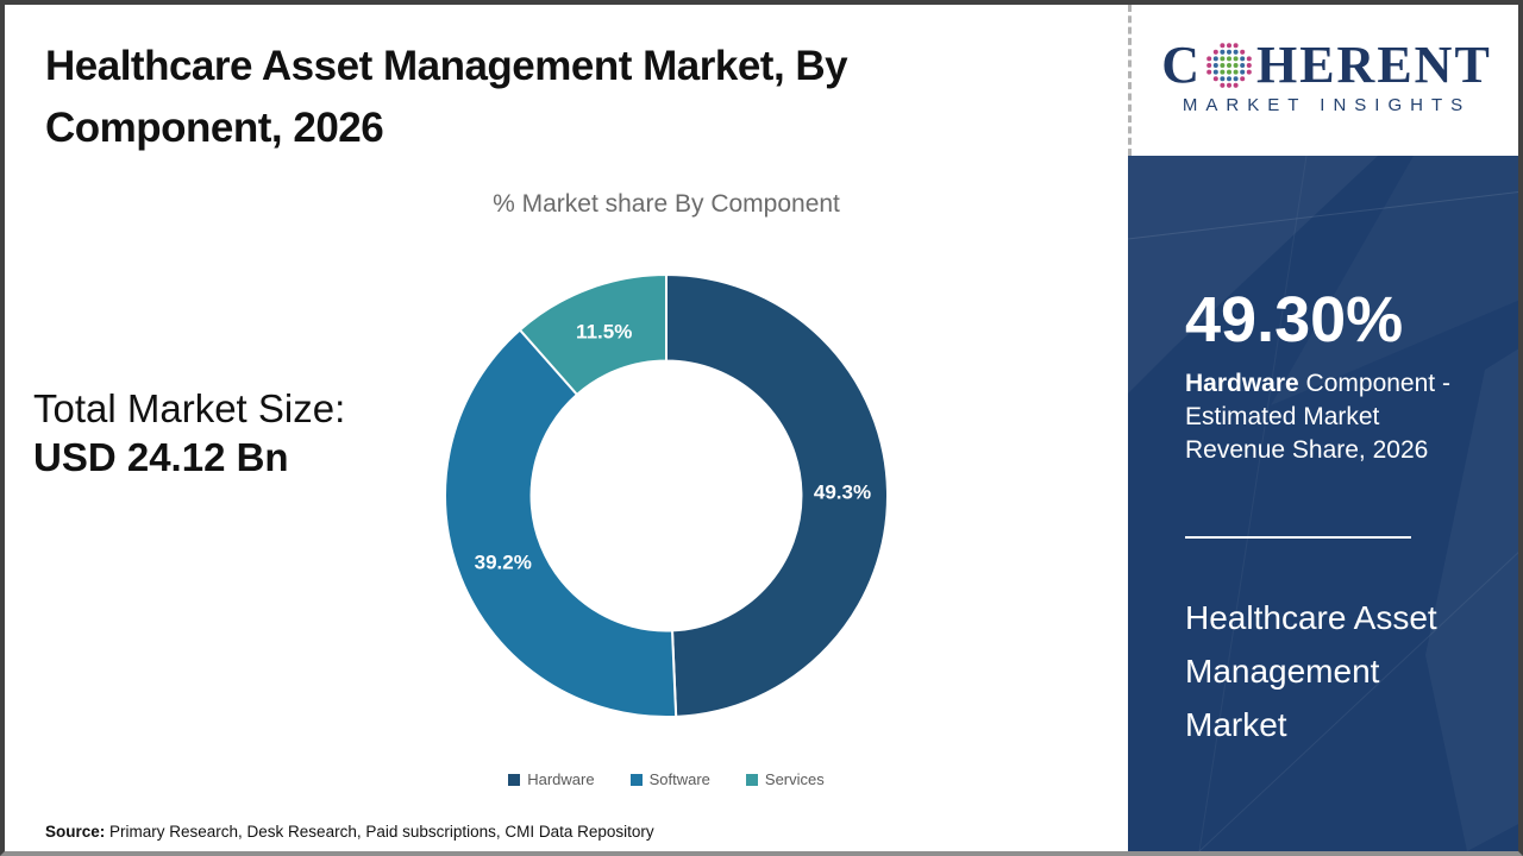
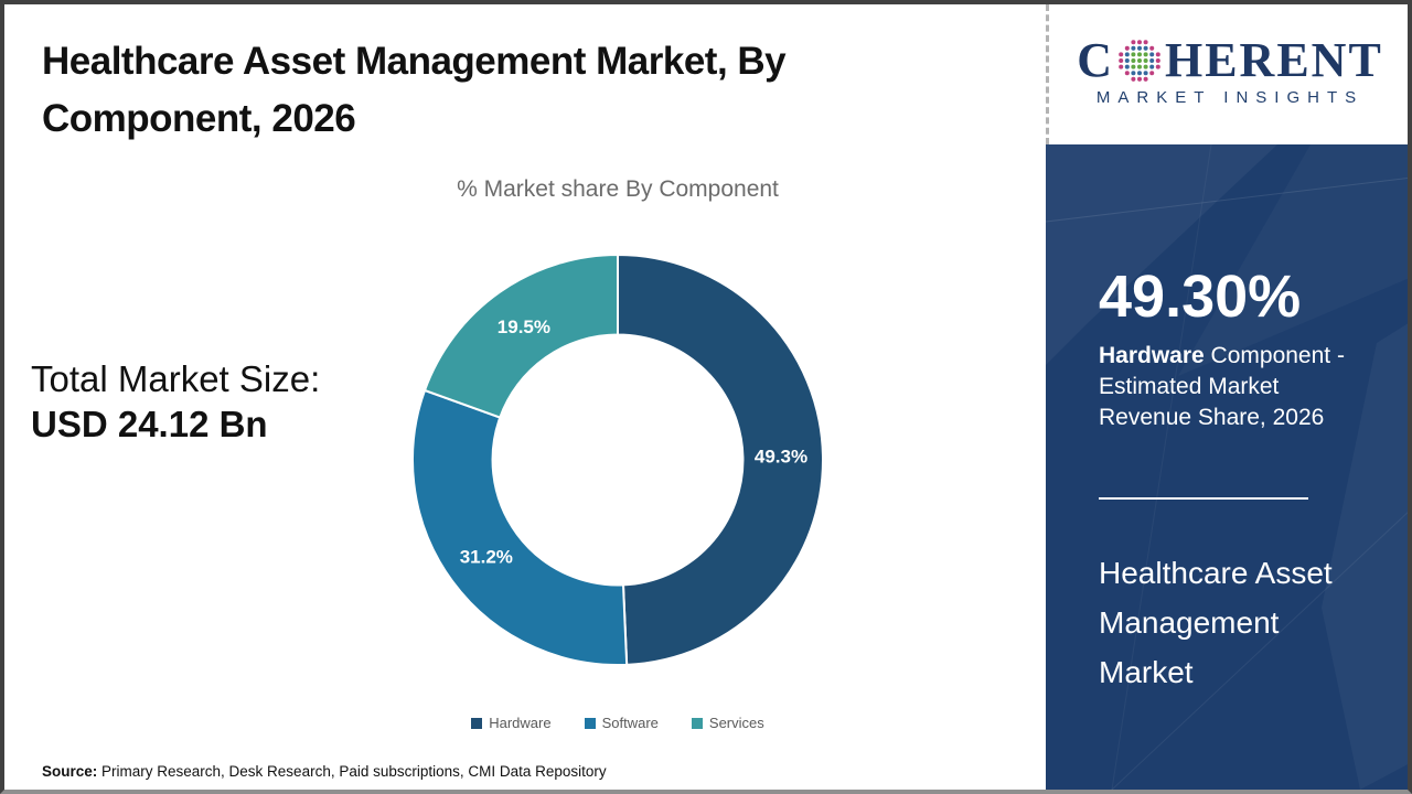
Software: 39.2% -> 31.2%
Services: 11.5% -> 19.5%
